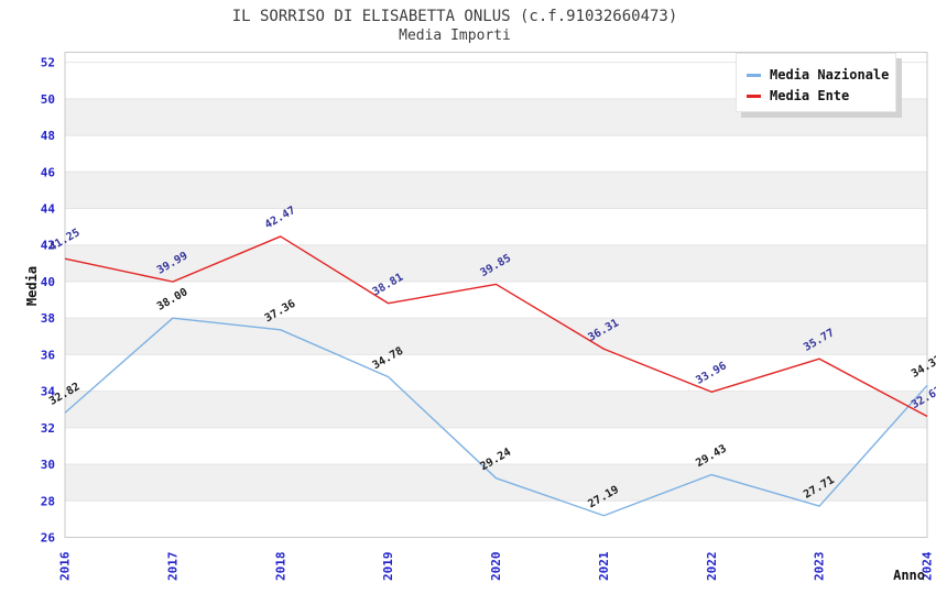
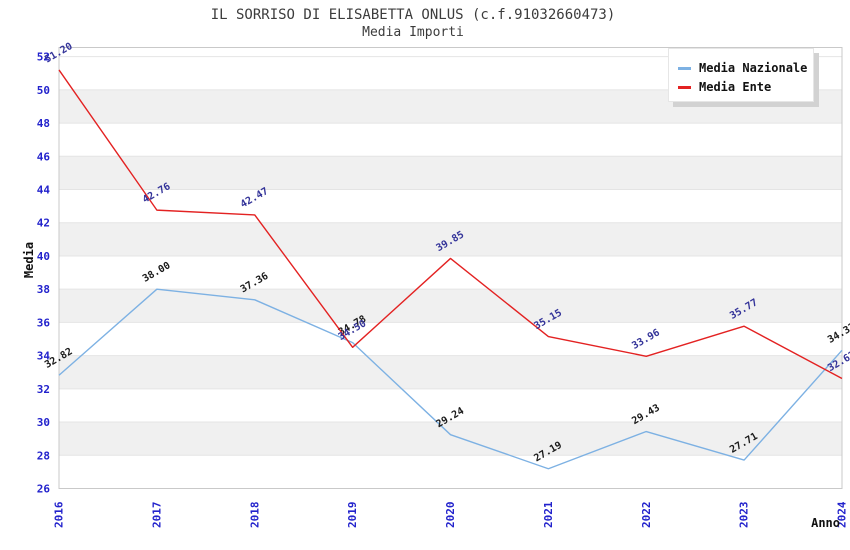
Media Ente/2016: 41.25 -> 51.20
Media Ente/2017: 39.99 -> 42.76
Media Ente/2019: 38.81 -> 34.50
Media Ente/2021: 36.31 -> 35.15
